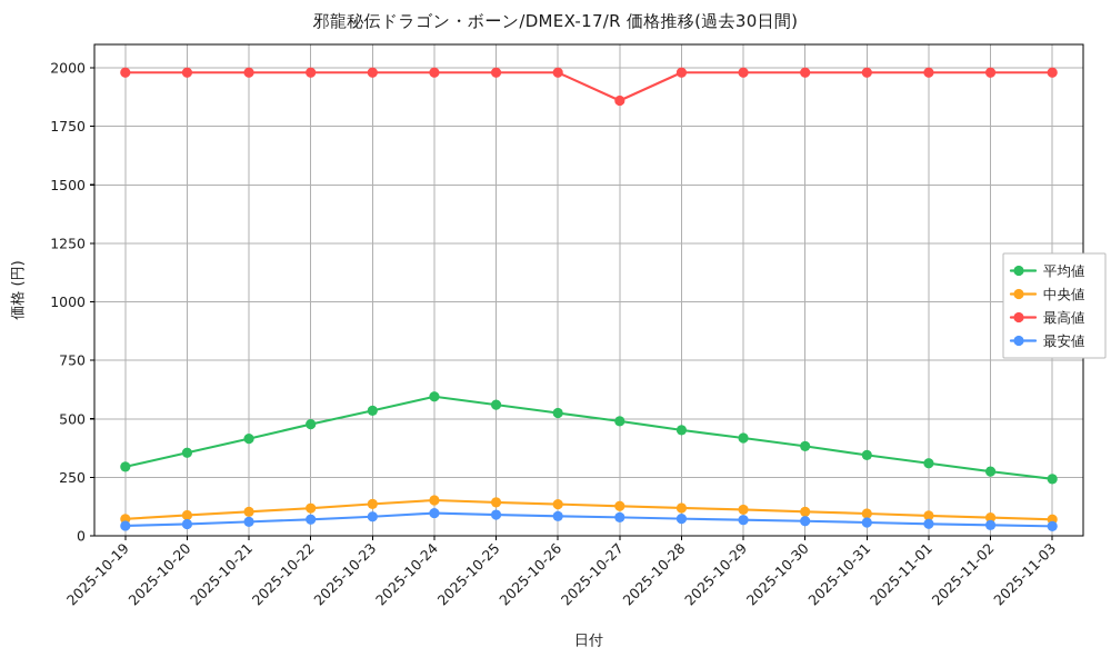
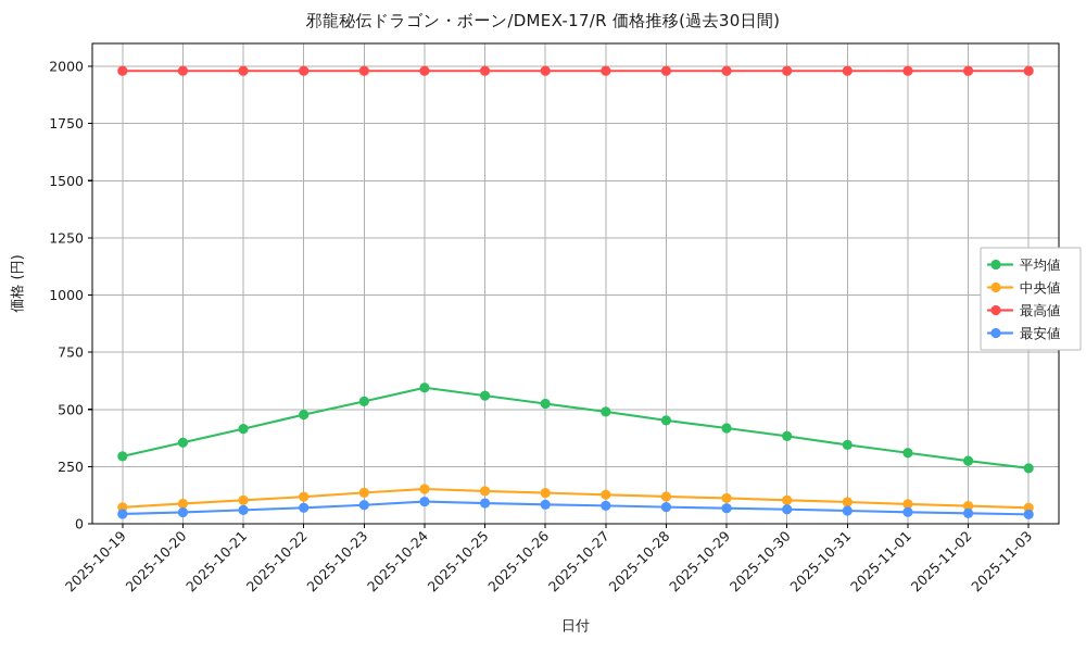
最高値/2025-10-27: 1860 -> 1980
